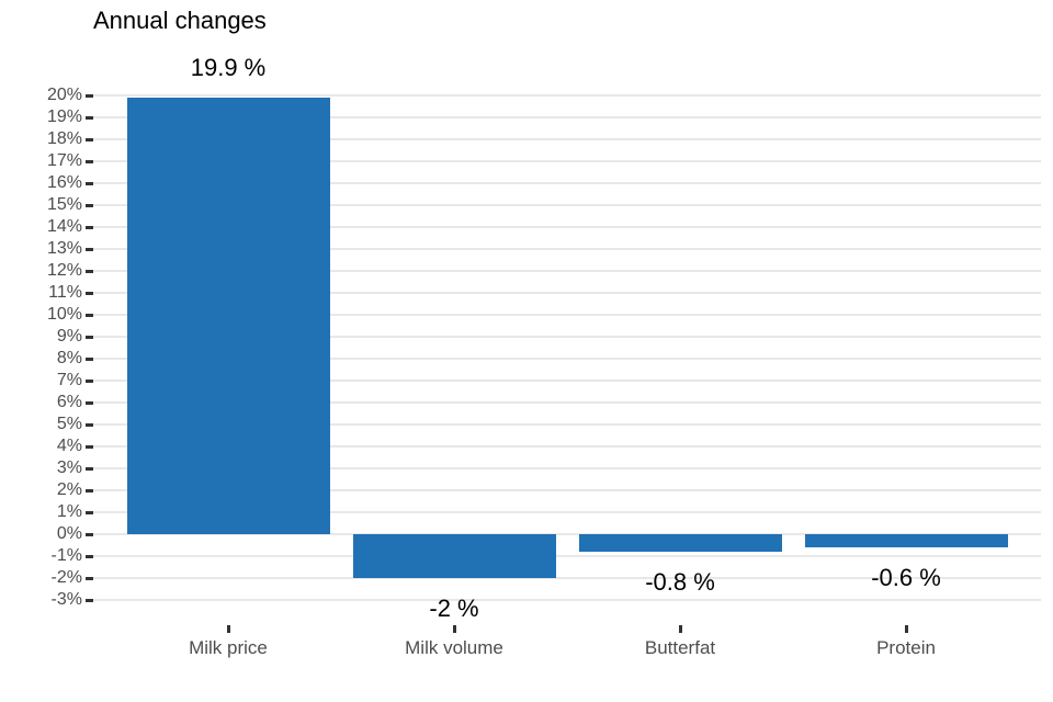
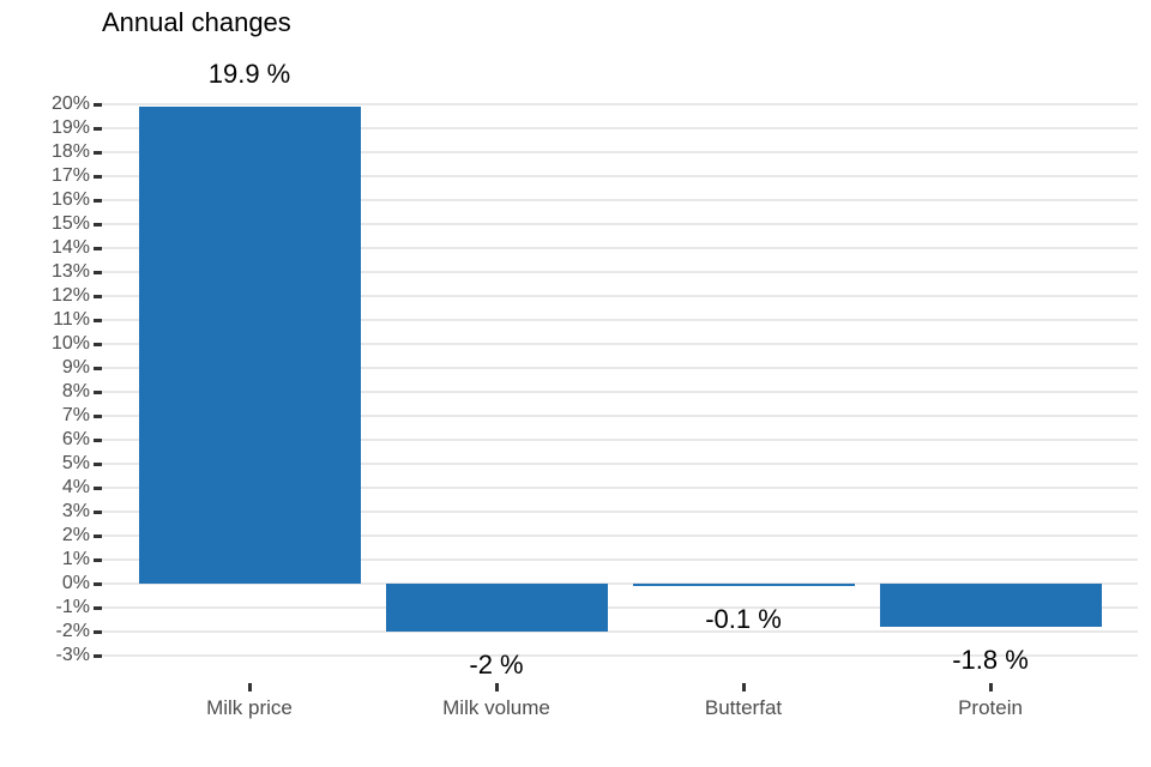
Butterfat: -0.8 -> -0.1
Protein: -0.6 -> -1.8
